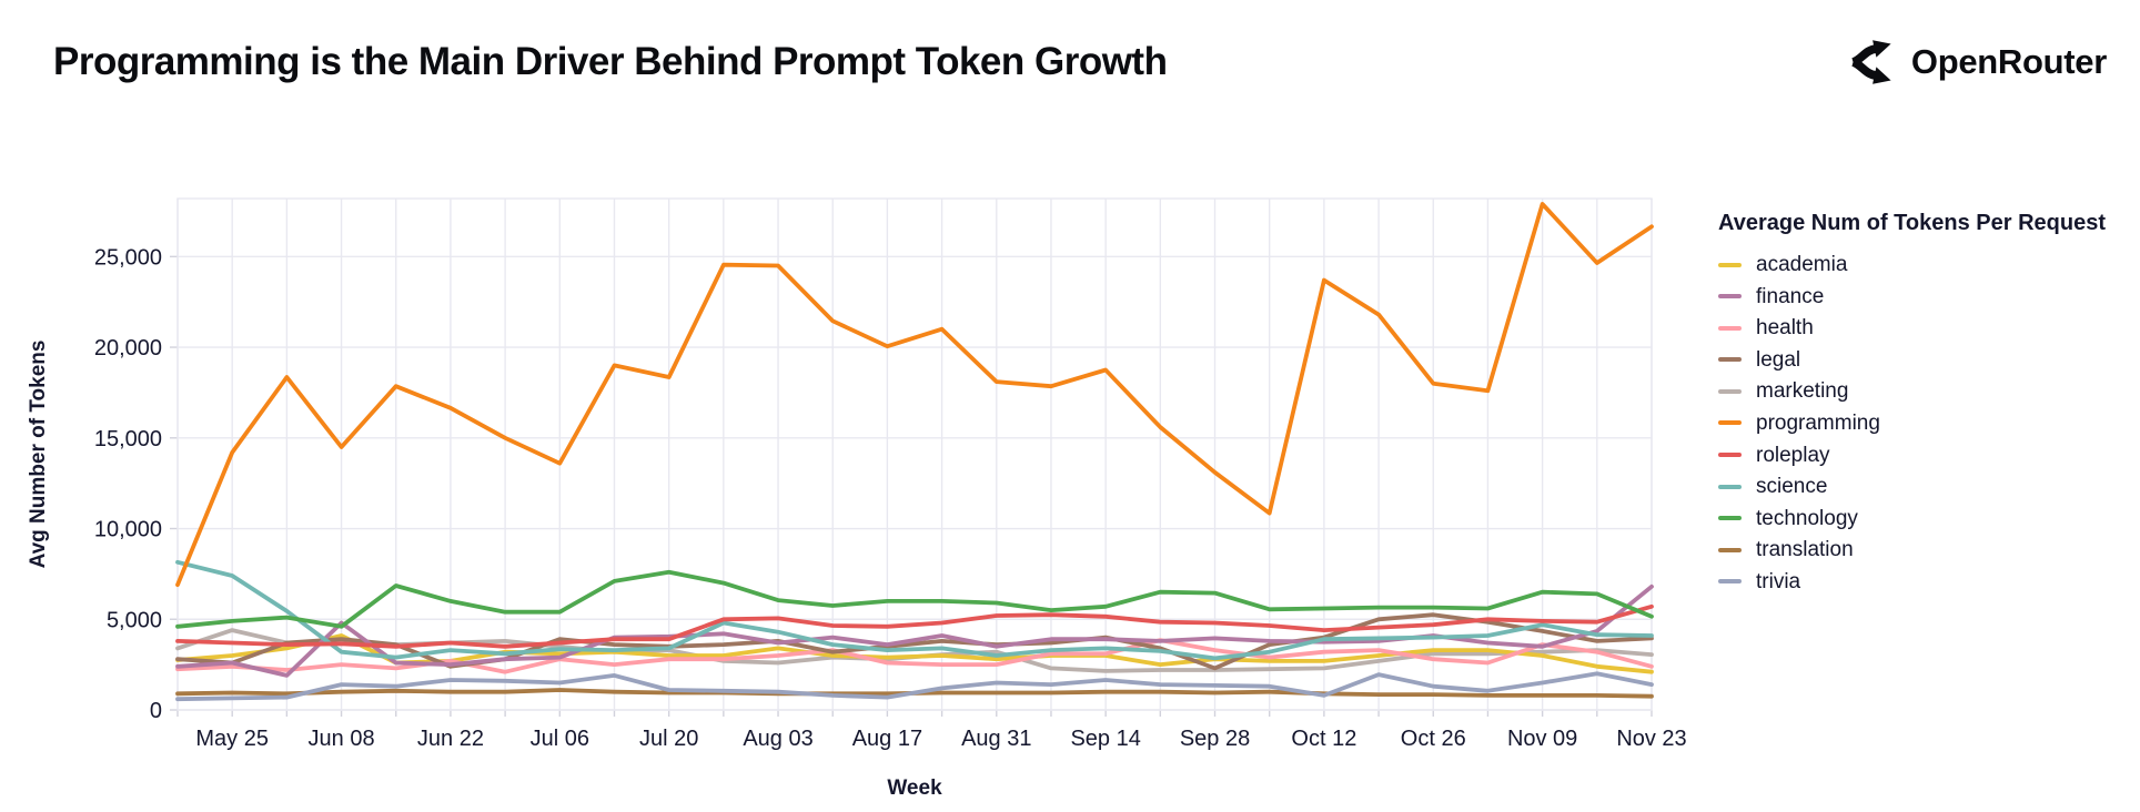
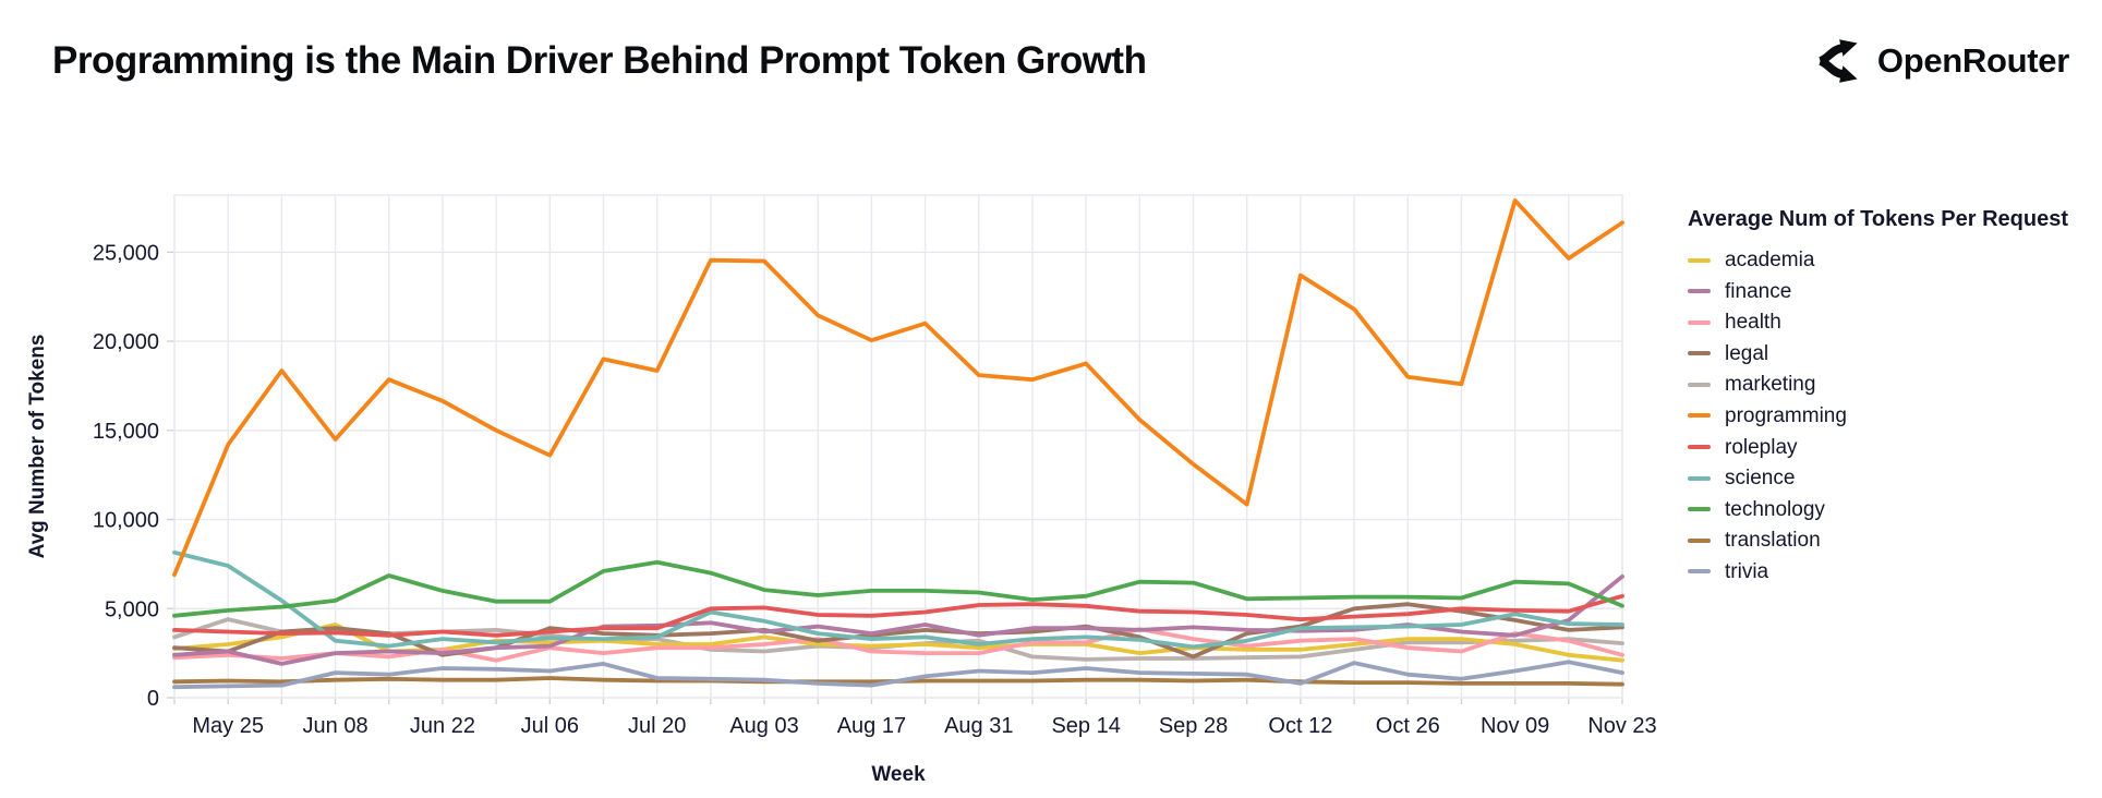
finance/Jun 08: 4800 -> 2500
technology/Jun 08: 4600 -> 5400
